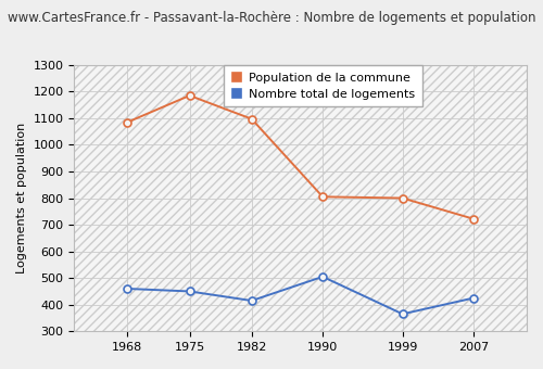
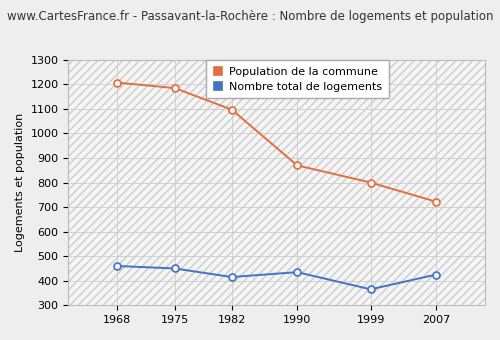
Population de la commune/1968: 1085 -> 1207
Nombre total de logements/1990: 505 -> 435
Population de la commune/1990: 805 -> 870
